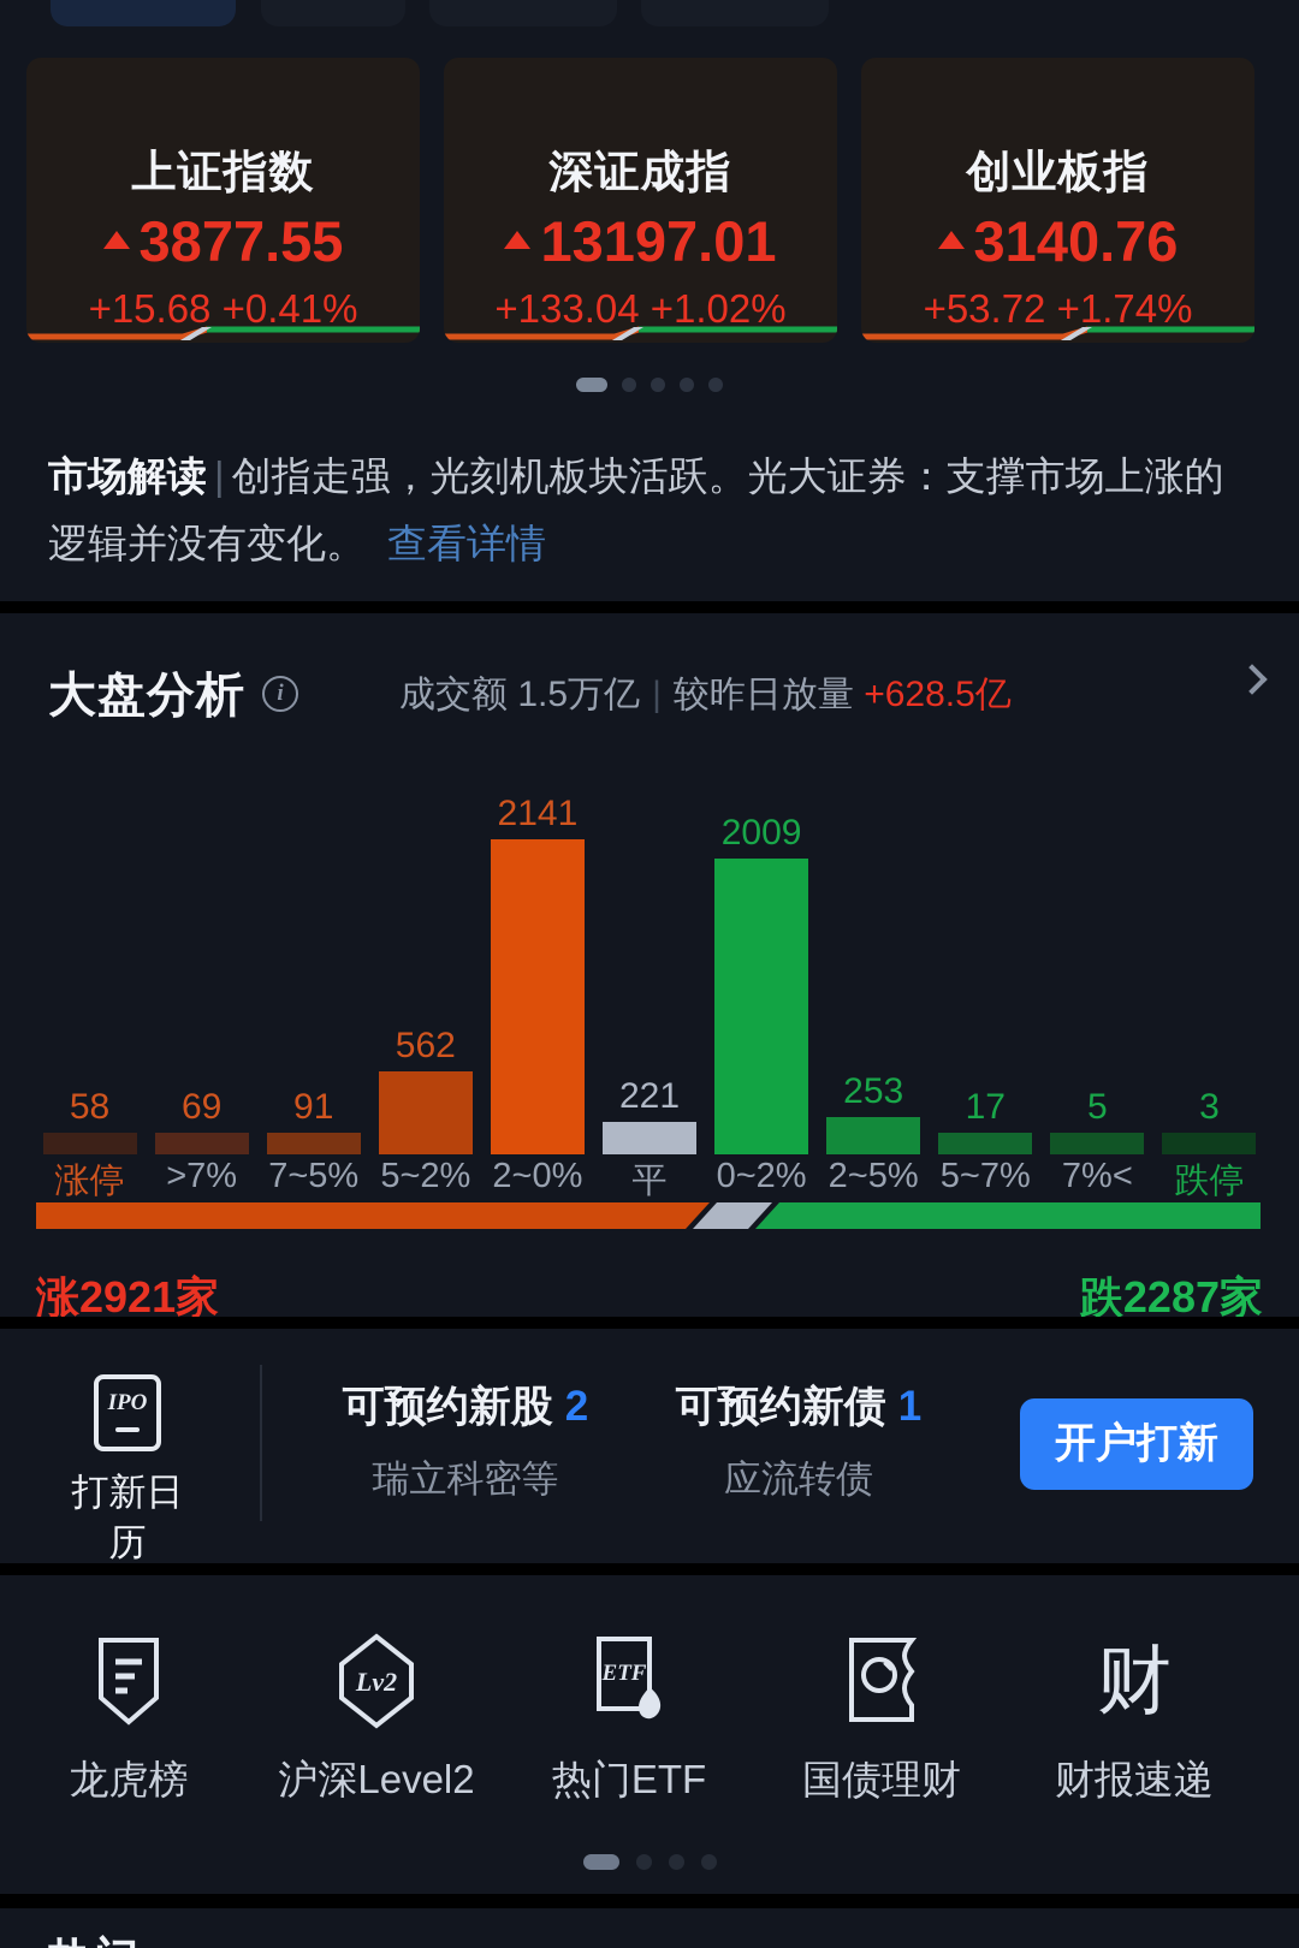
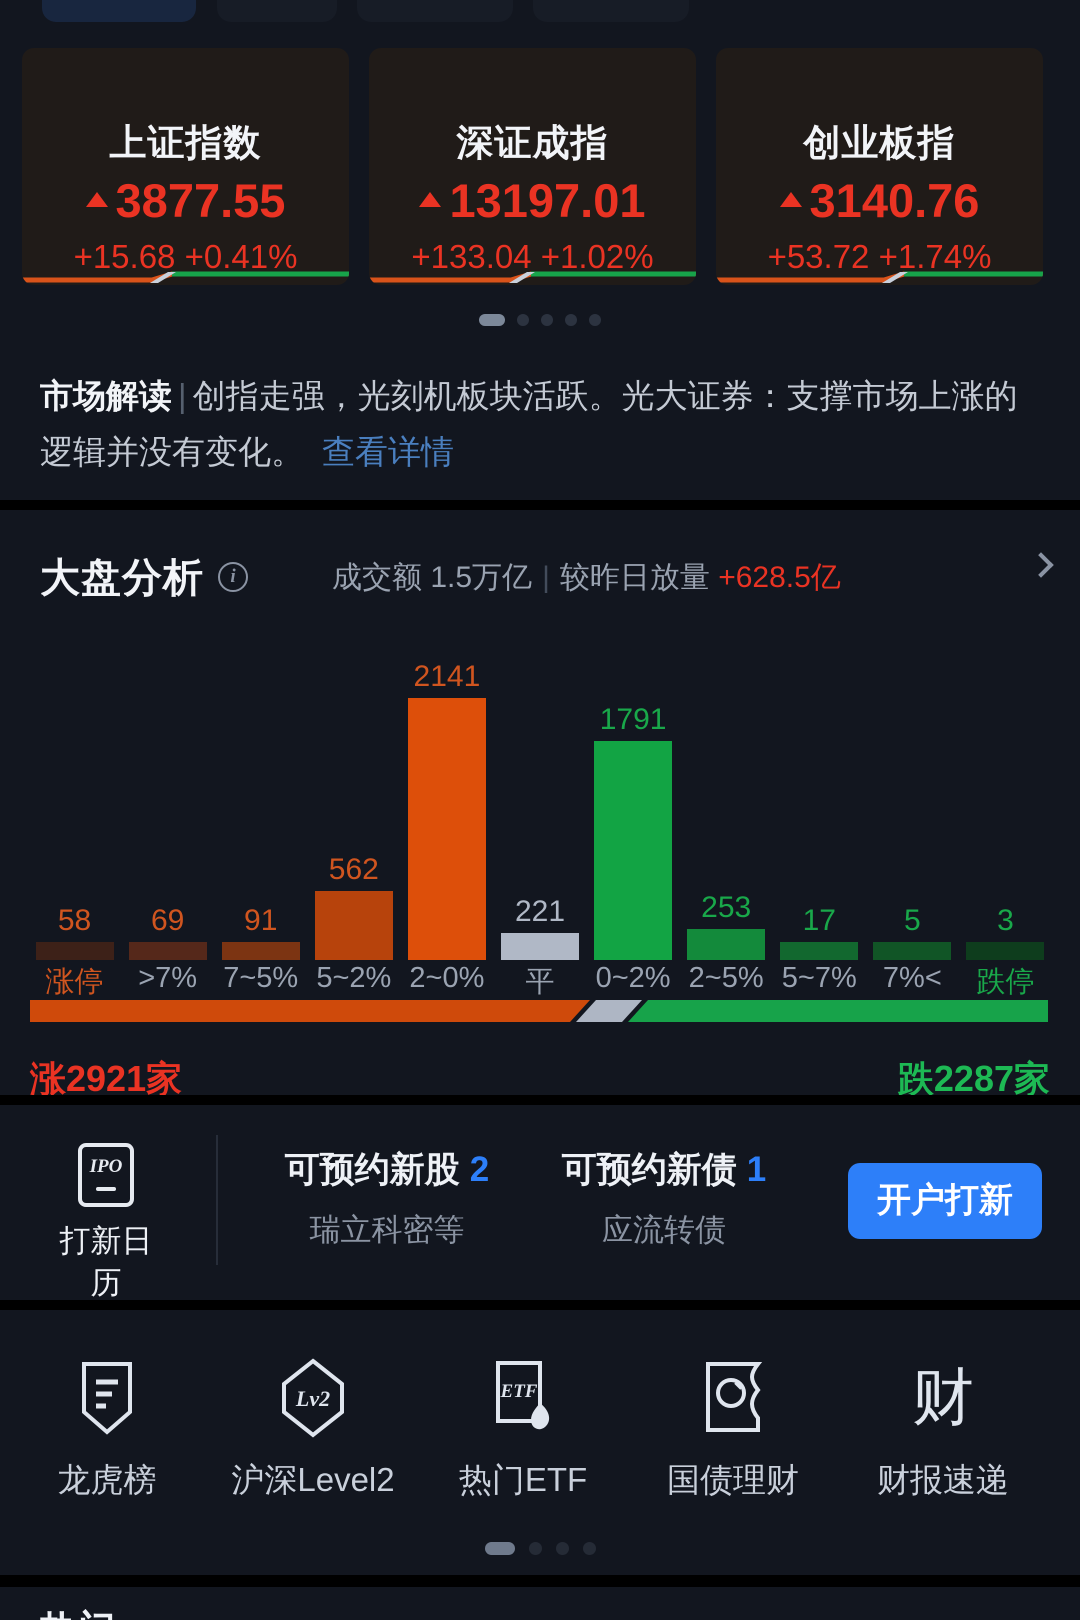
0~2%: 2009 -> 1791
